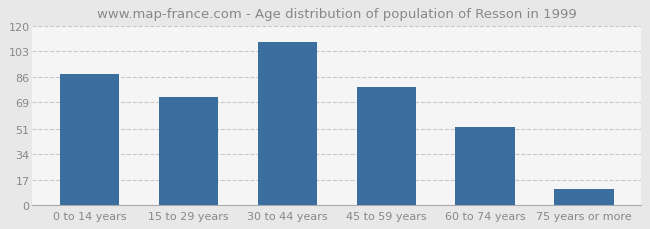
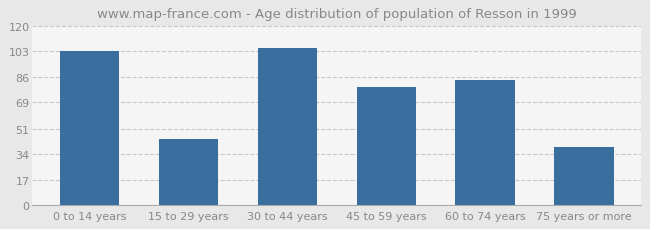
0 to 14 years: 88 -> 103
15 to 29 years: 72 -> 44
30 to 44 years: 109 -> 105
60 to 74 years: 52 -> 84
75 years or more: 11 -> 39
